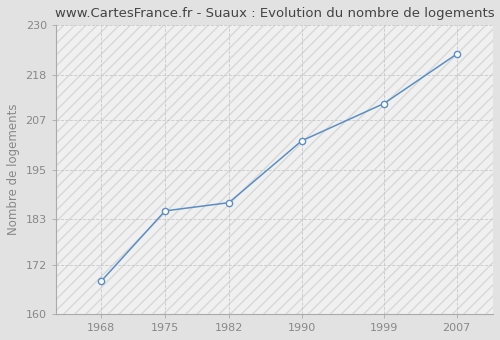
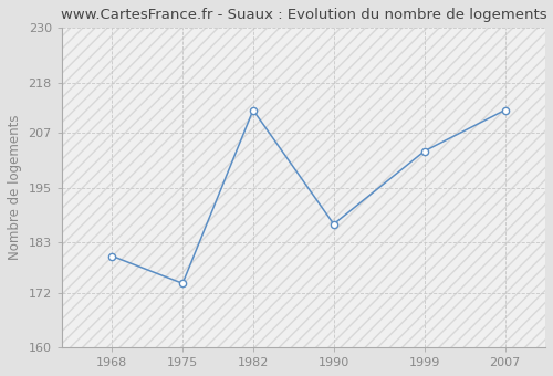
1968: 168 -> 180
1975: 185 -> 174
1982: 187 -> 212
1990: 202 -> 187
1999: 211 -> 203
2007: 223 -> 212
